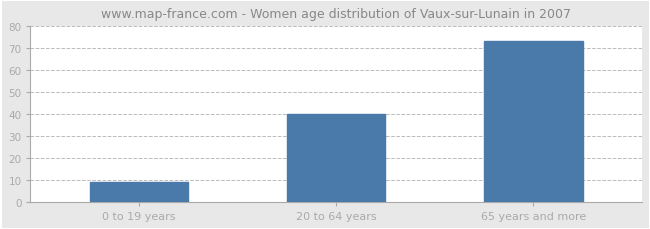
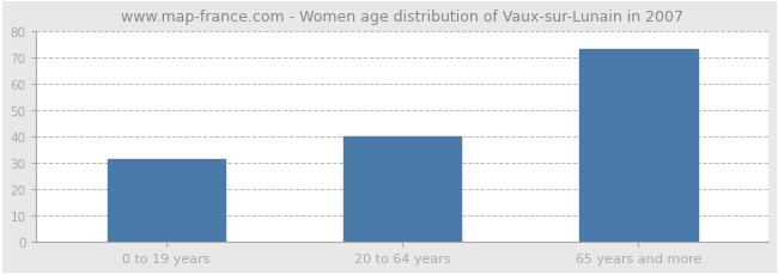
0 to 19 years: 9 -> 31
